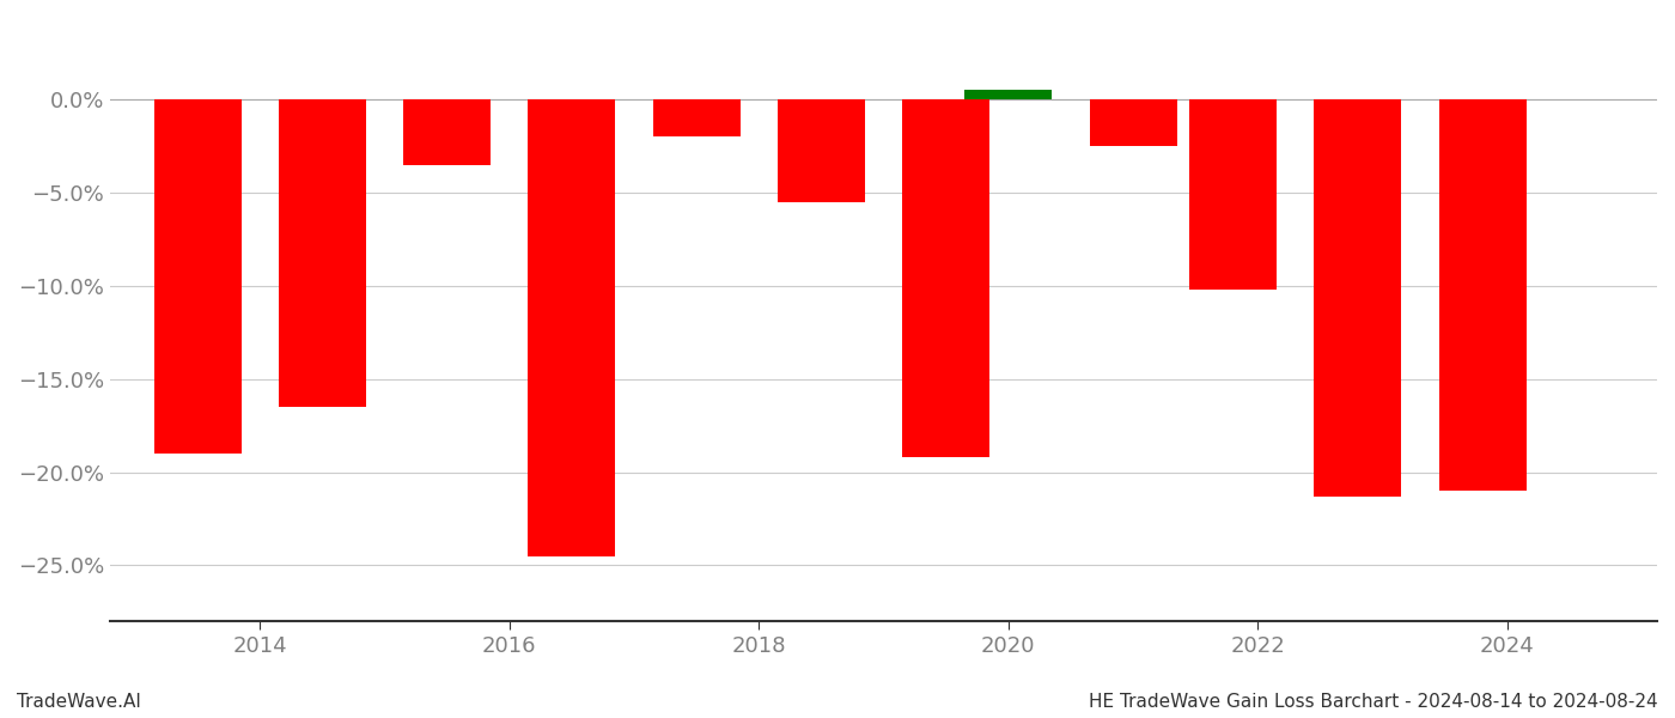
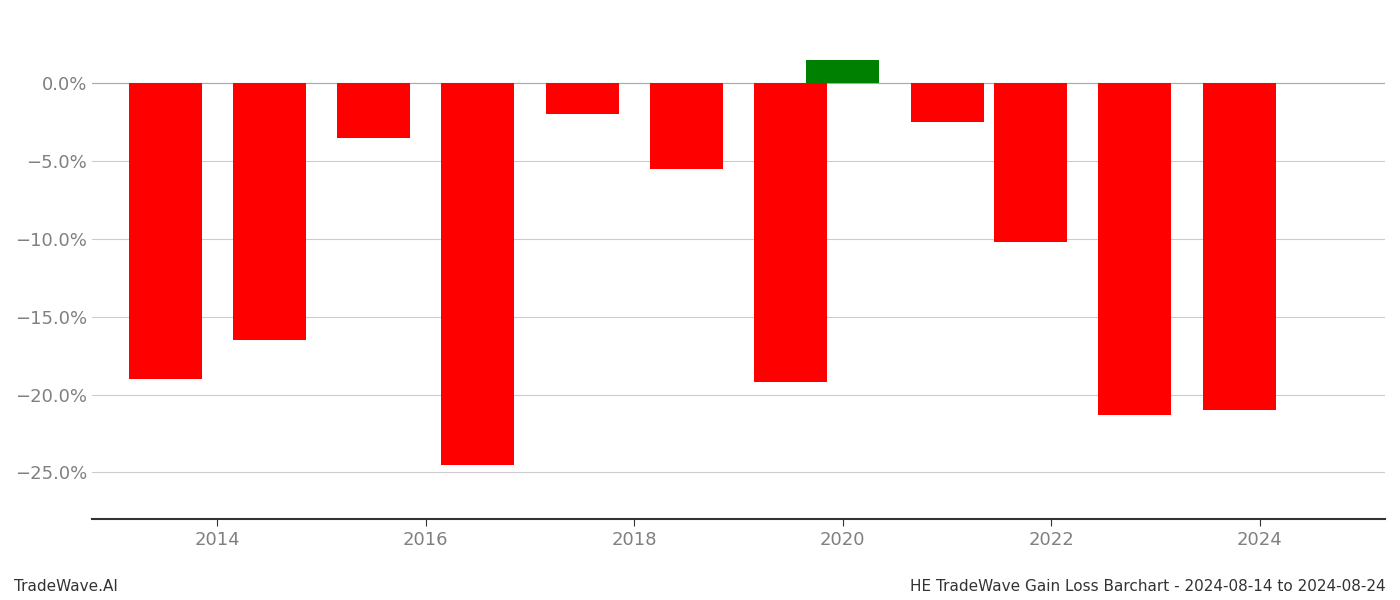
2020: 0.5% -> 1.5%
